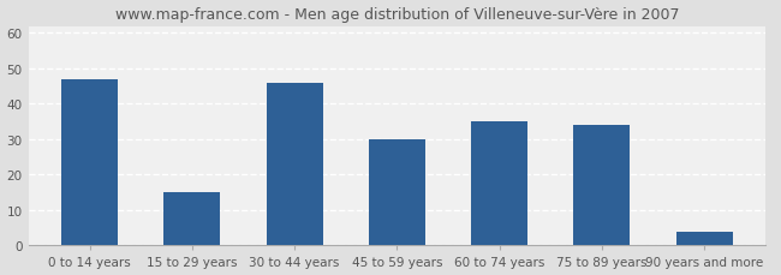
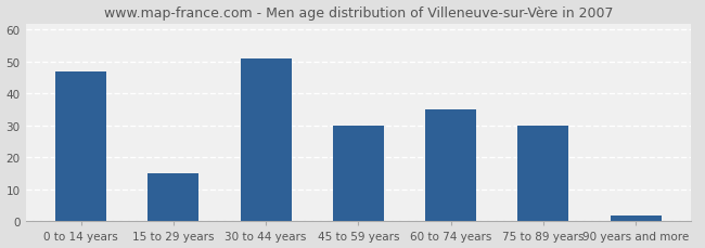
30 to 44 years: 46 -> 51
75 to 89 years: 34 -> 30
90 years and more: 4 -> 2
